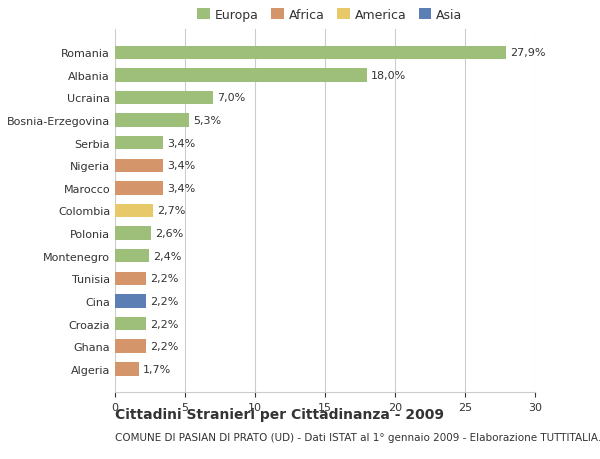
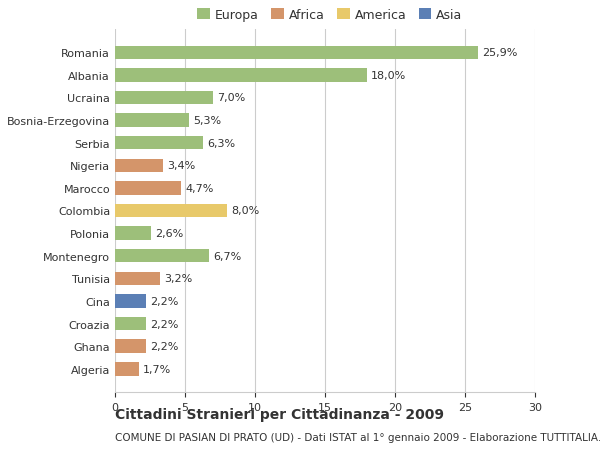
Romania: 27,9% -> 25,9%
Serbia: 3,4% -> 6,3%
Marocco: 3,4% -> 4,7%
Colombia: 2,7% -> 8,0%
Montenegro: 2,4% -> 6,7%
Tunisia: 2,2% -> 3,2%
